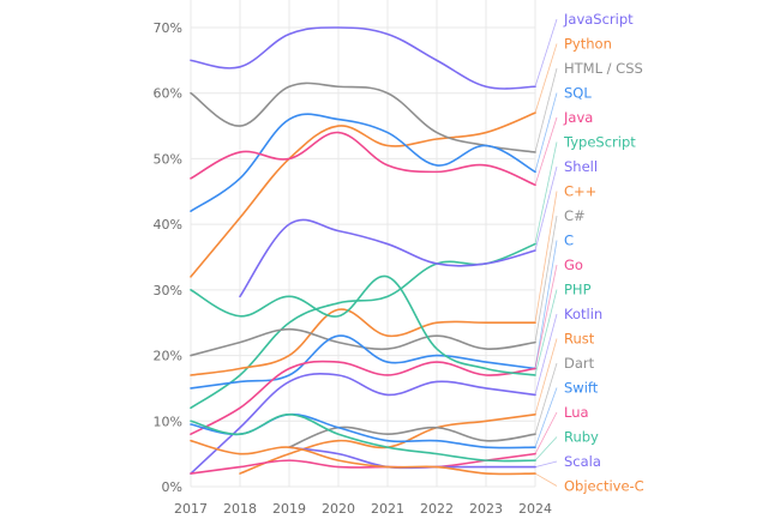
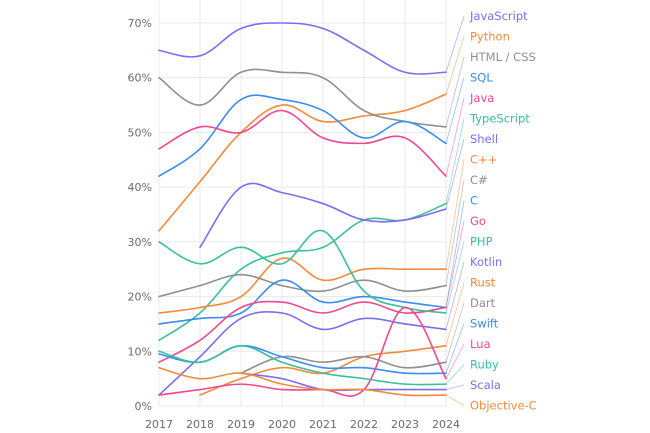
Lua/2023: 4% -> 18%
Java/2024: 46% -> 42%
